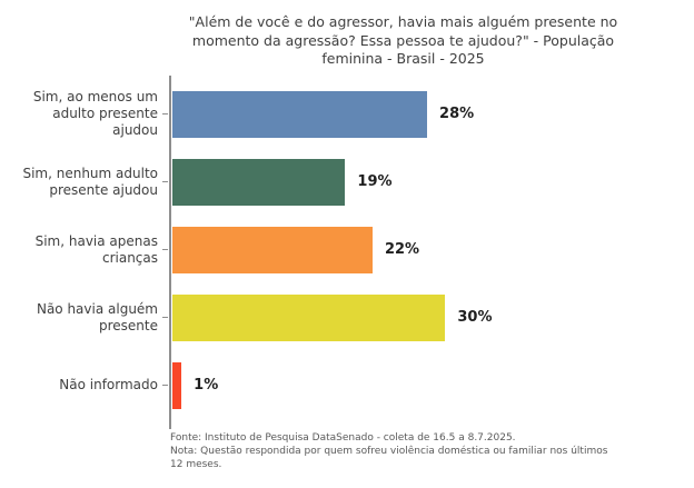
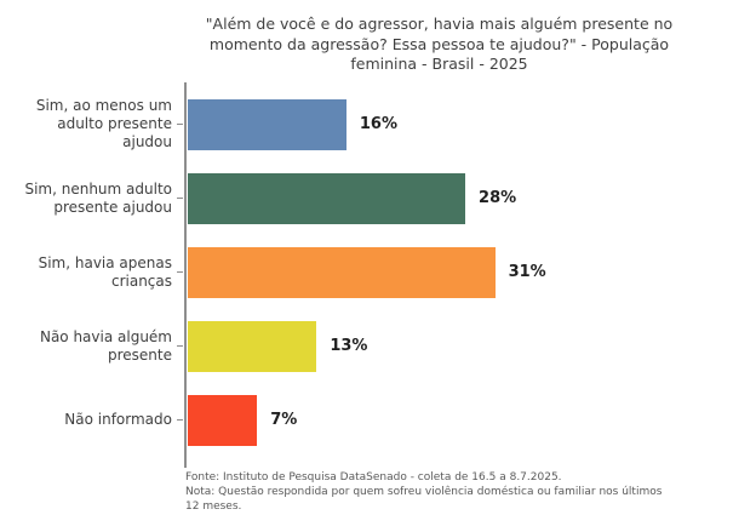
Sim, ao menos um adulto presente ajudou: 28% -> 16%
Sim, nenhum adulto presente ajudou: 19% -> 28%
Sim, havia apenas crianças: 22% -> 31%
Não havia alguém presente: 30% -> 13%
Não informado: 1% -> 7%
